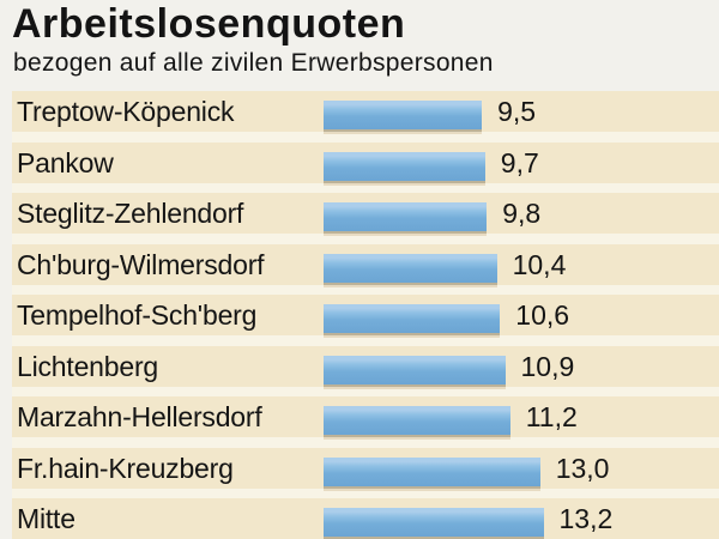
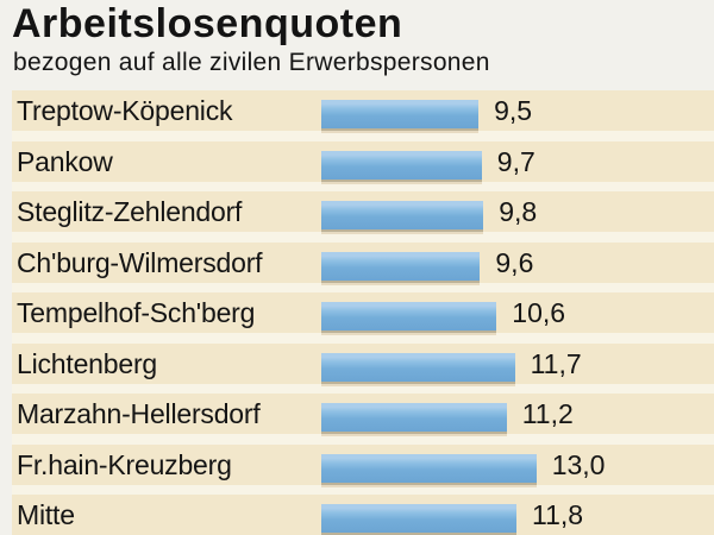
Ch'burg-Wilmersdorf: 10,4 -> 9,6
Lichtenberg: 10,9 -> 11,7
Mitte: 13,2 -> 11,8
